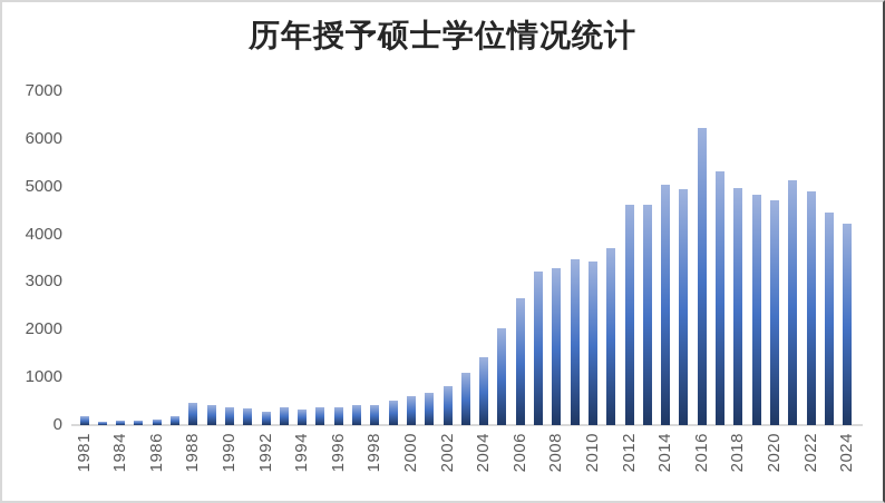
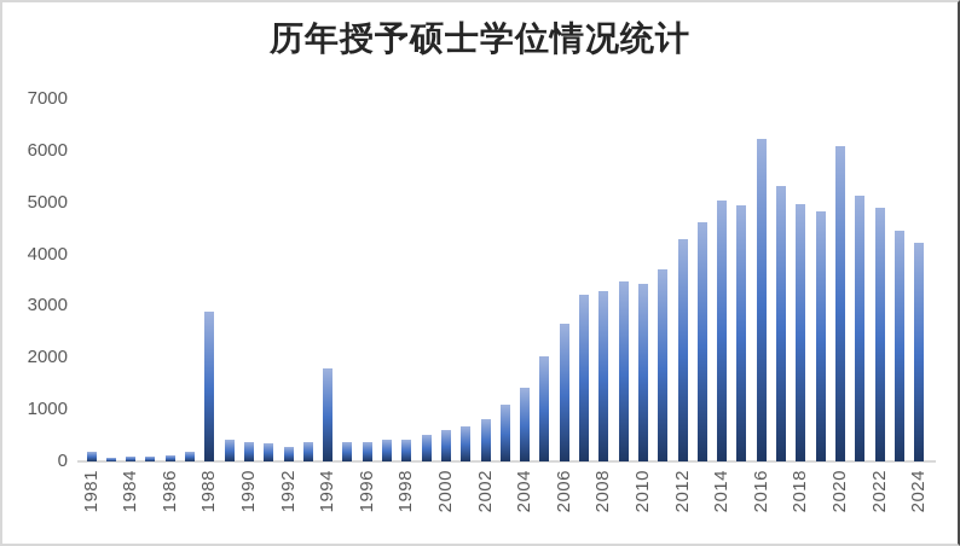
1988: 500 -> 2900
1994: 300 -> 1800
2012: 4600 -> 4300
2020: 4700 -> 6100
